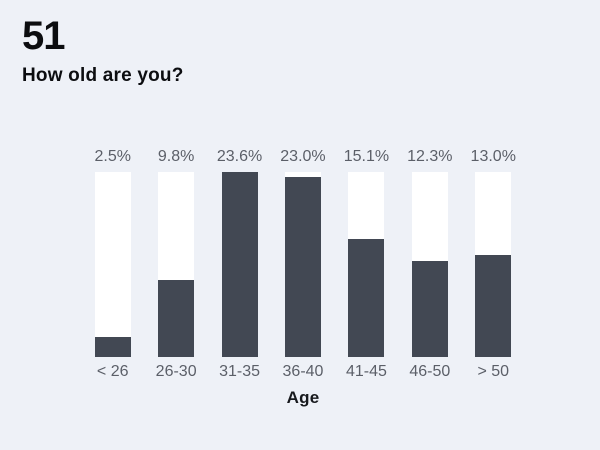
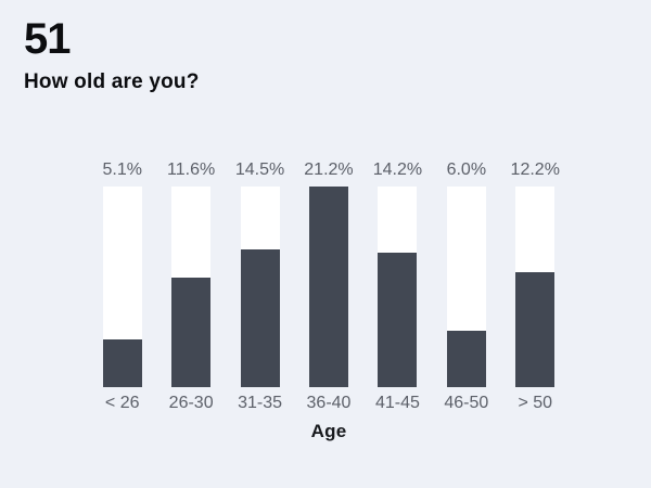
< 26: 2.5% -> 5.1%
26-30: 9.8% -> 11.6%
31-35: 23.6% -> 14.5%
36-40: 23.0% -> 21.2%
41-45: 15.1% -> 14.2%
46-50: 12.3% -> 6.0%
> 50: 13.0% -> 12.2%
